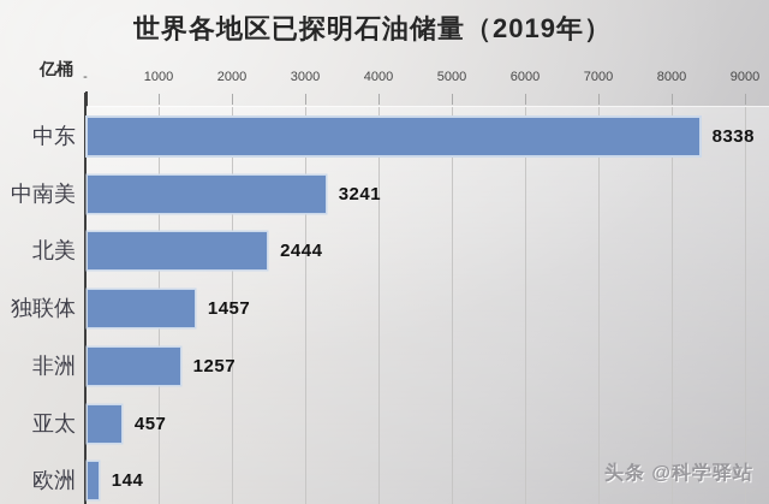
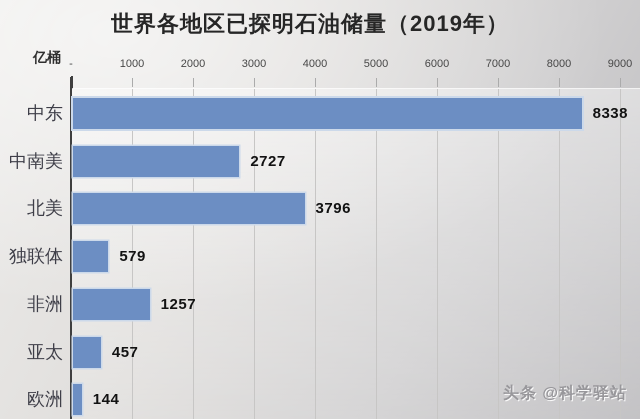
中南美: 3241 -> 2727
北美: 2444 -> 3796
独联体: 1457 -> 579
